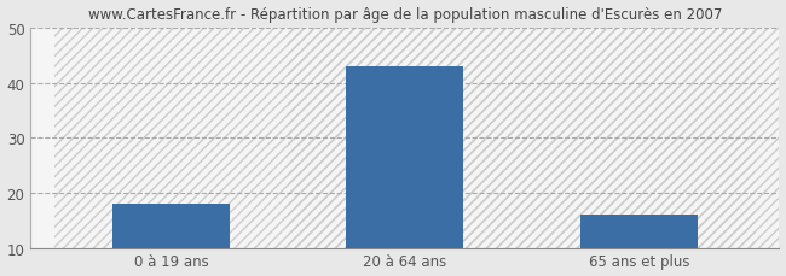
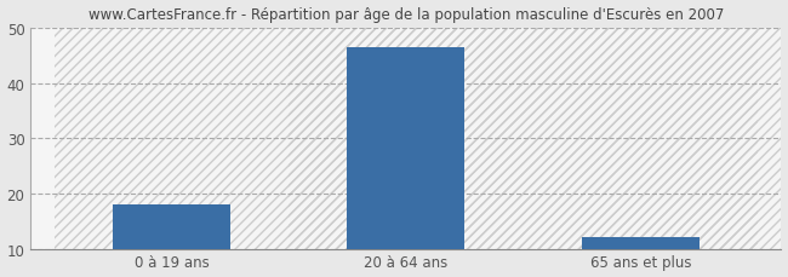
20 à 64 ans: 43.0 -> 46.5
65 ans et plus: 16.0 -> 12.0
